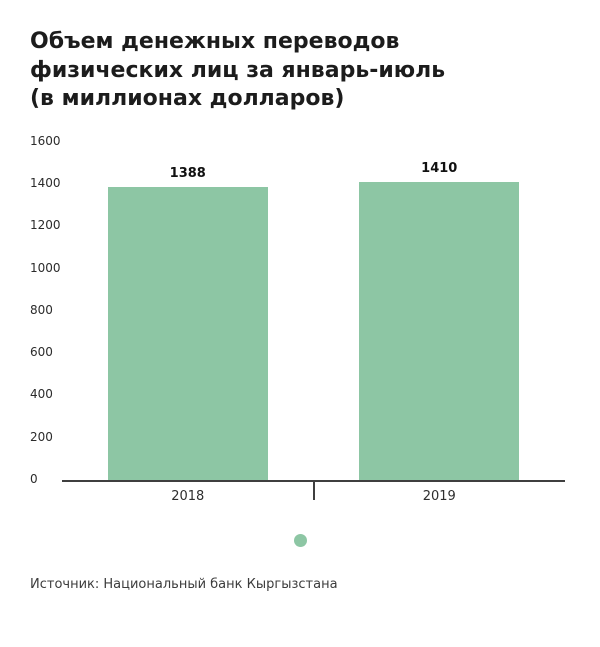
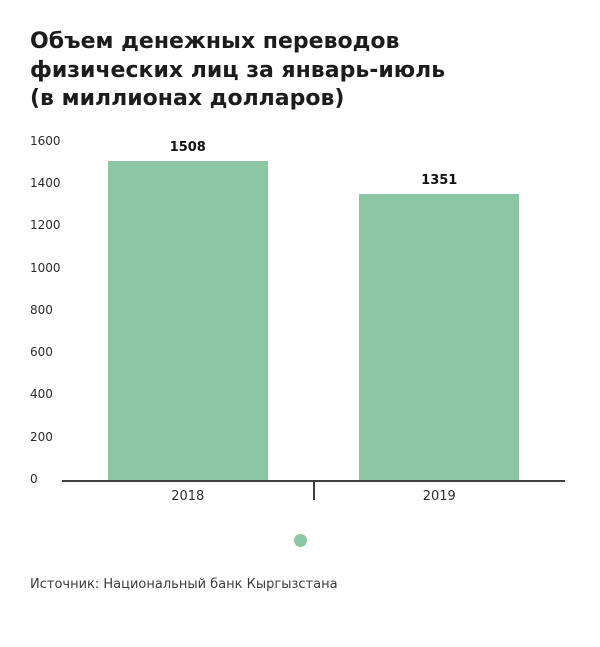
2018: 1388 -> 1508
2019: 1410 -> 1351
